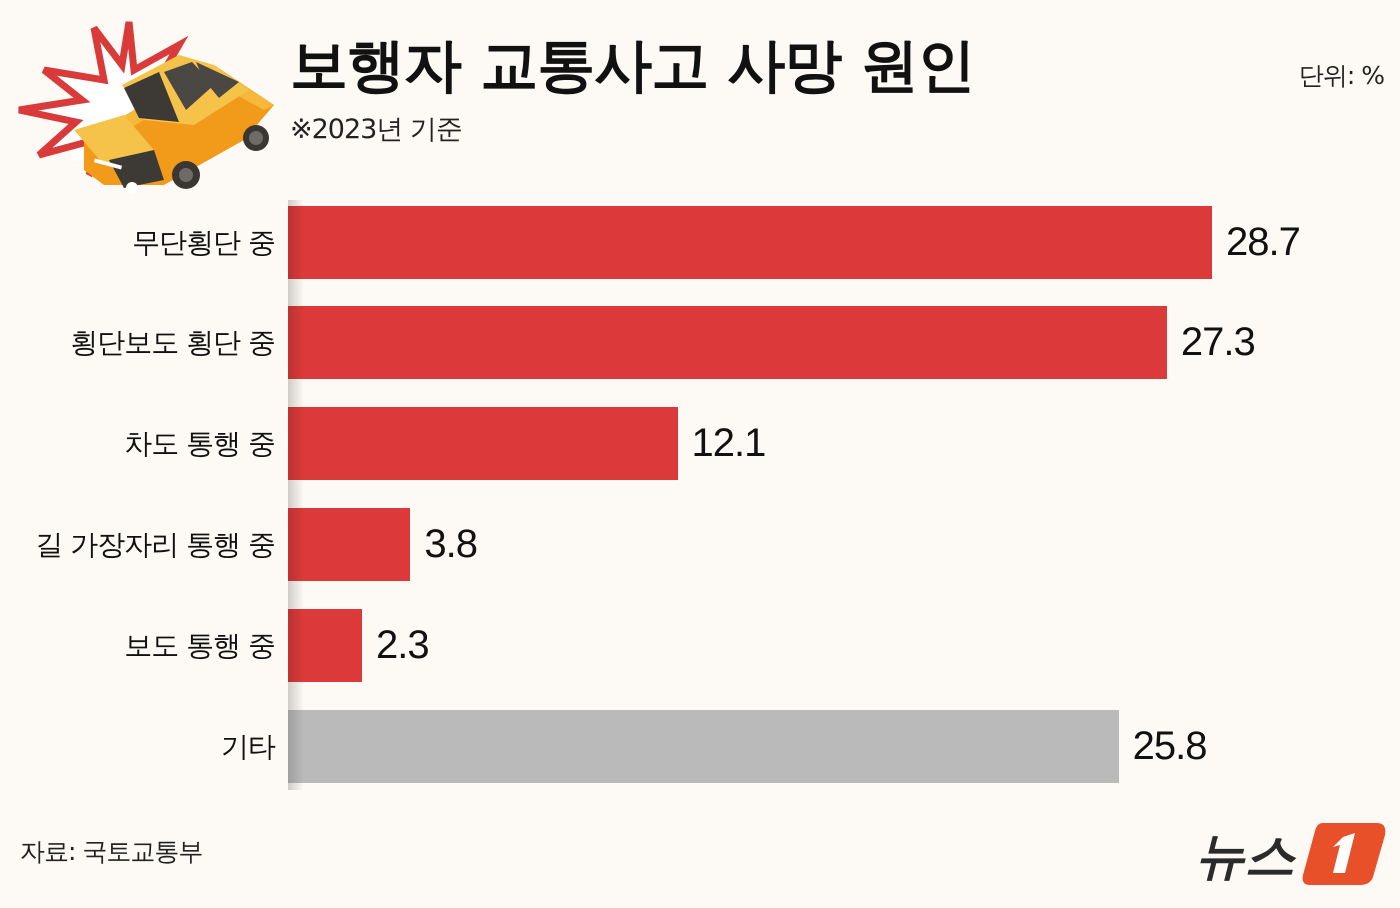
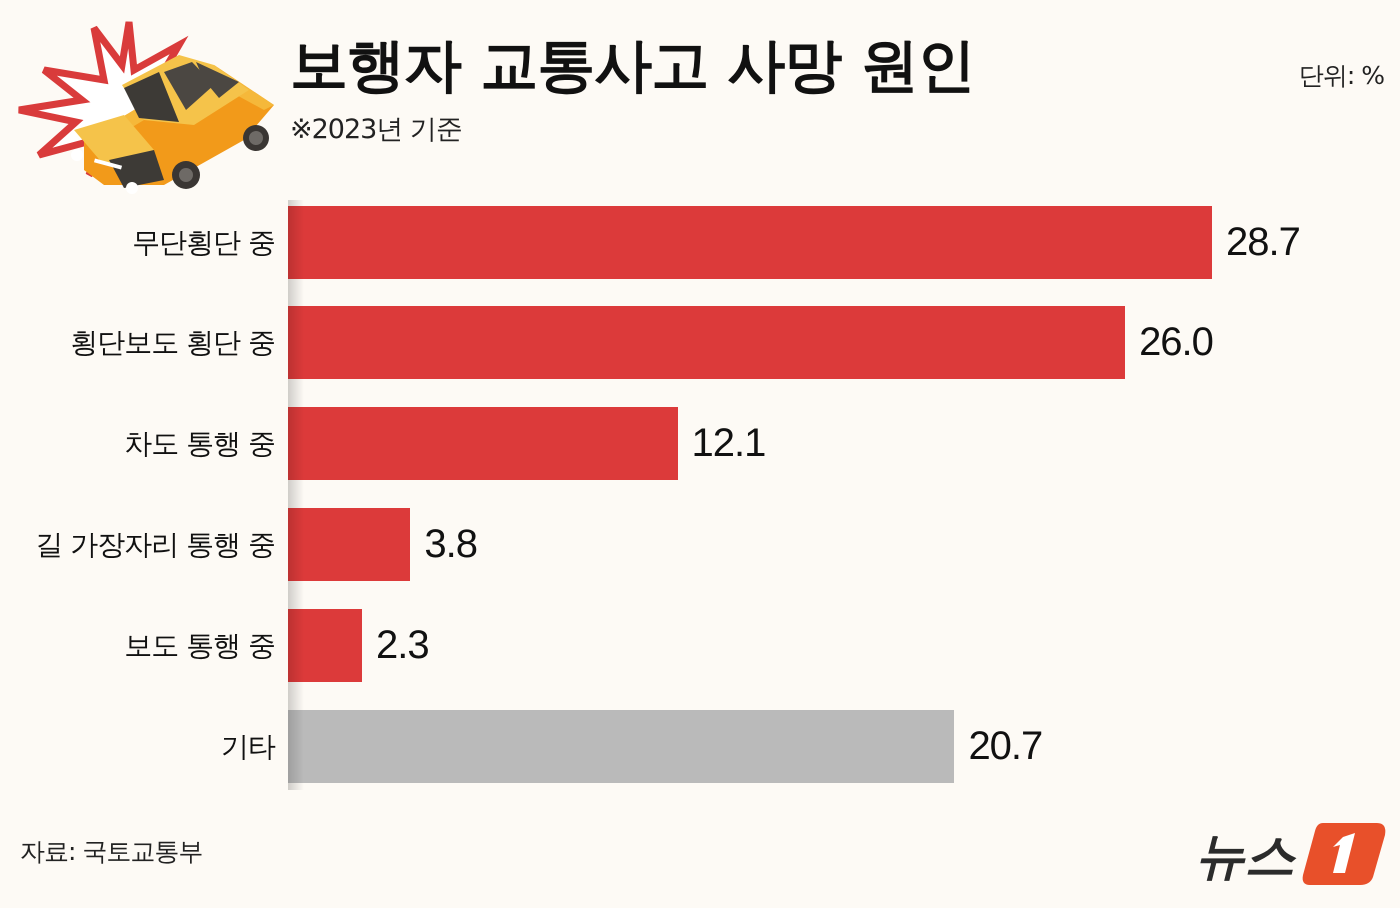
횡단보도 횡단 중: 27.3 -> 26.0
기타: 25.8 -> 20.7
